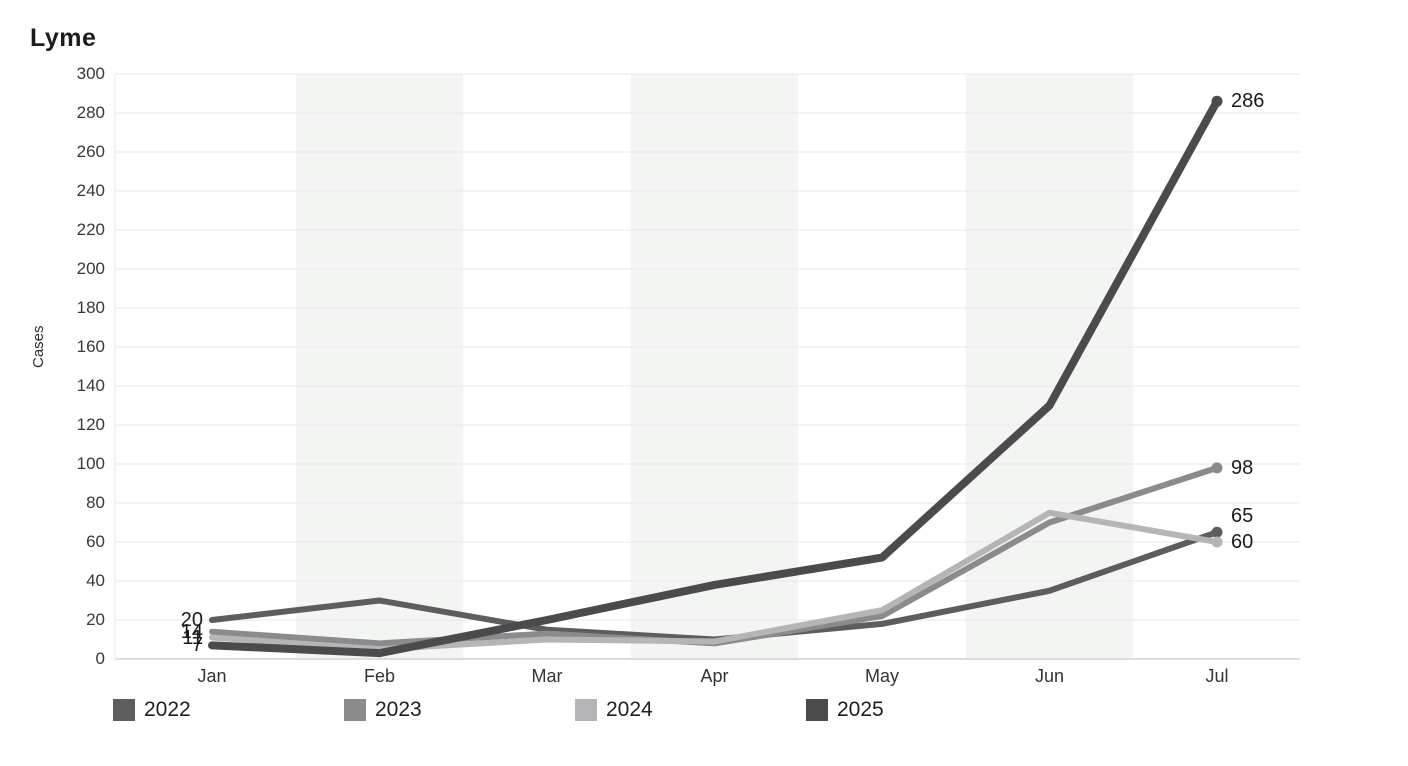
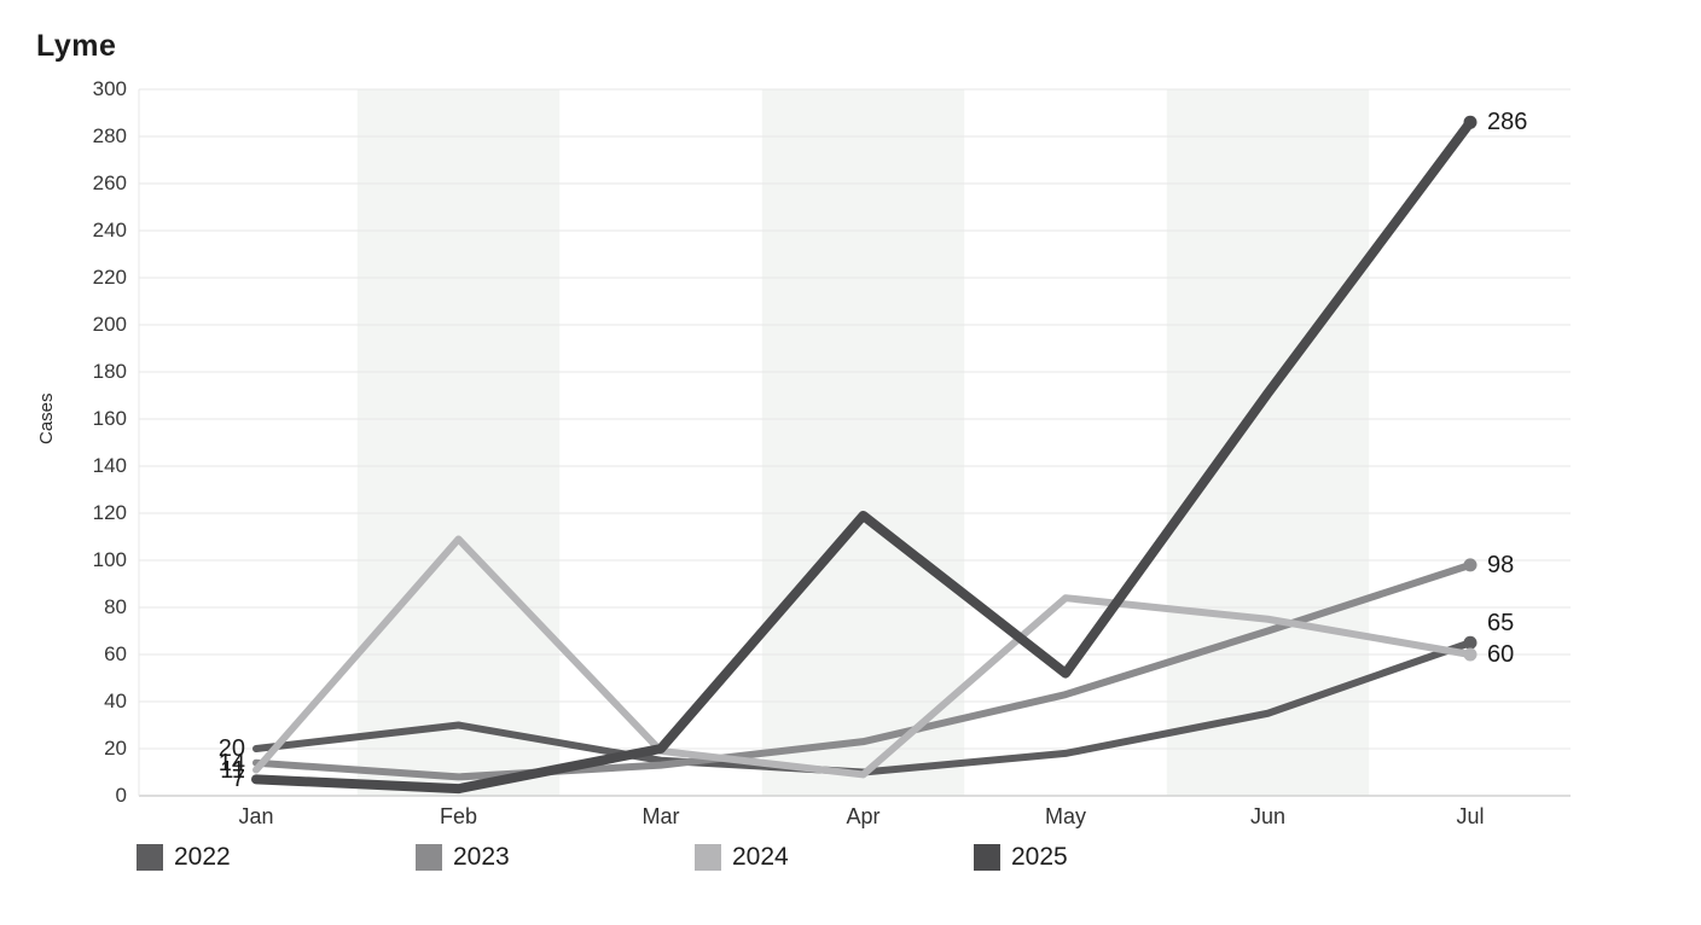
2024/Feb: 5 -> 109
2024/Mar: 10 -> 19
2023/Apr: 8 -> 23
2025/Apr: 38 -> 119
2023/May: 22 -> 43
2024/May: 25 -> 84
2025/Jun: 130 -> 171
